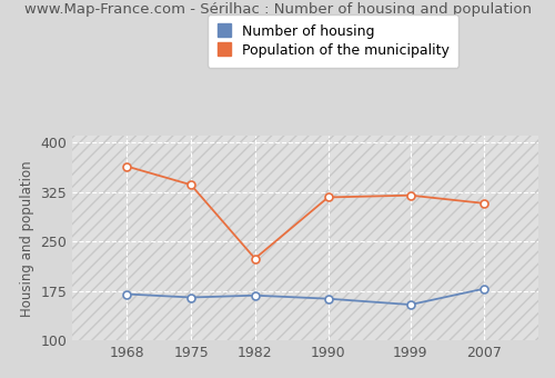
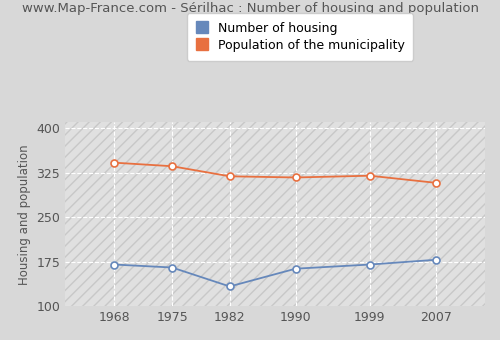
Population of the municipality/1968: 364 -> 342
Number of housing/1982: 168 -> 133
Population of the municipality/1982: 224 -> 319
Number of housing/1999: 154 -> 170
